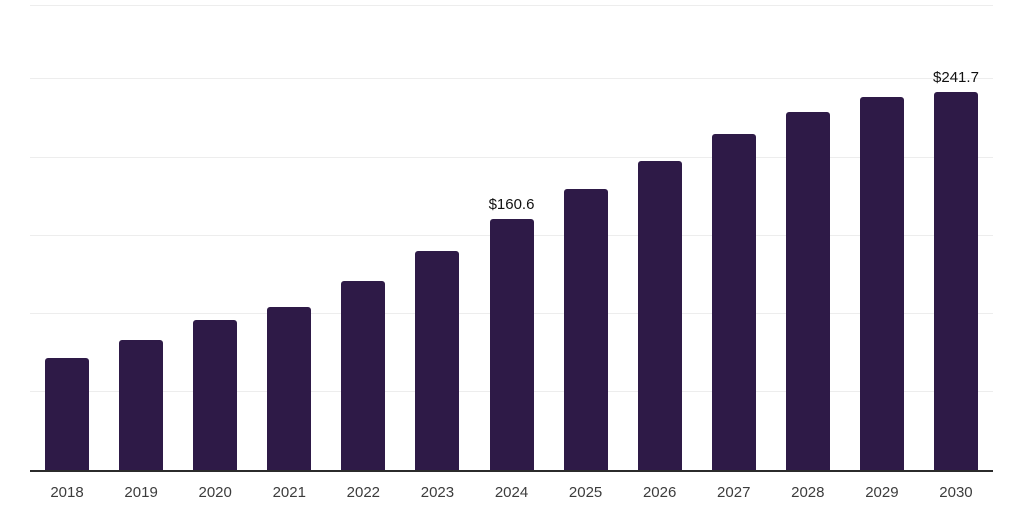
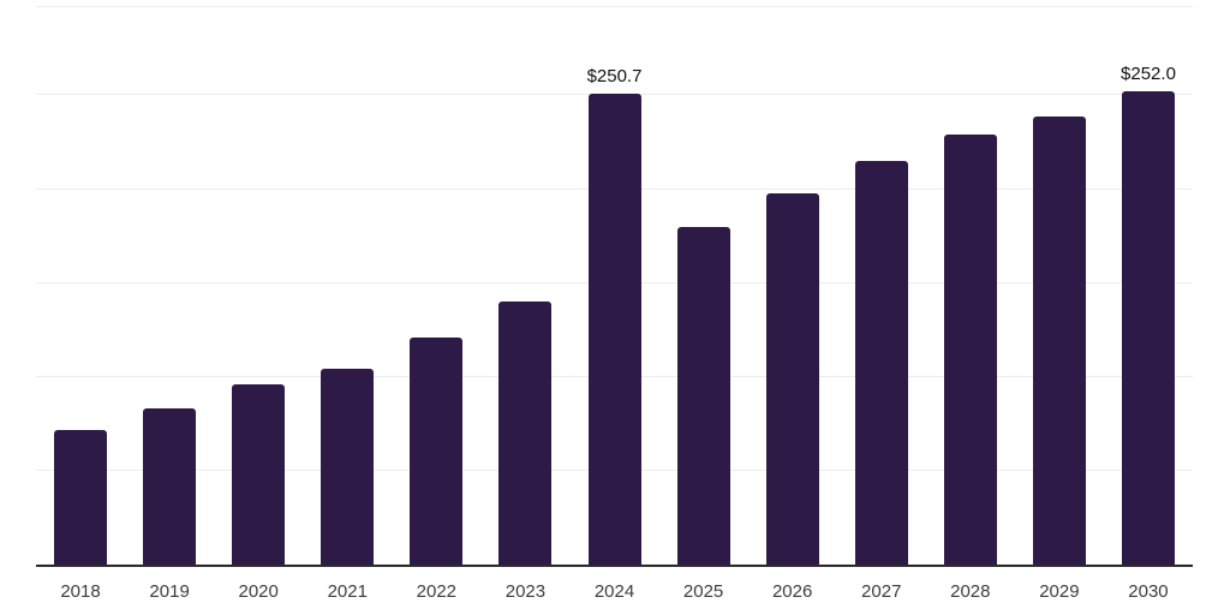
2024: $160.6 -> $250.7
2030: $241.7 -> $252.0
